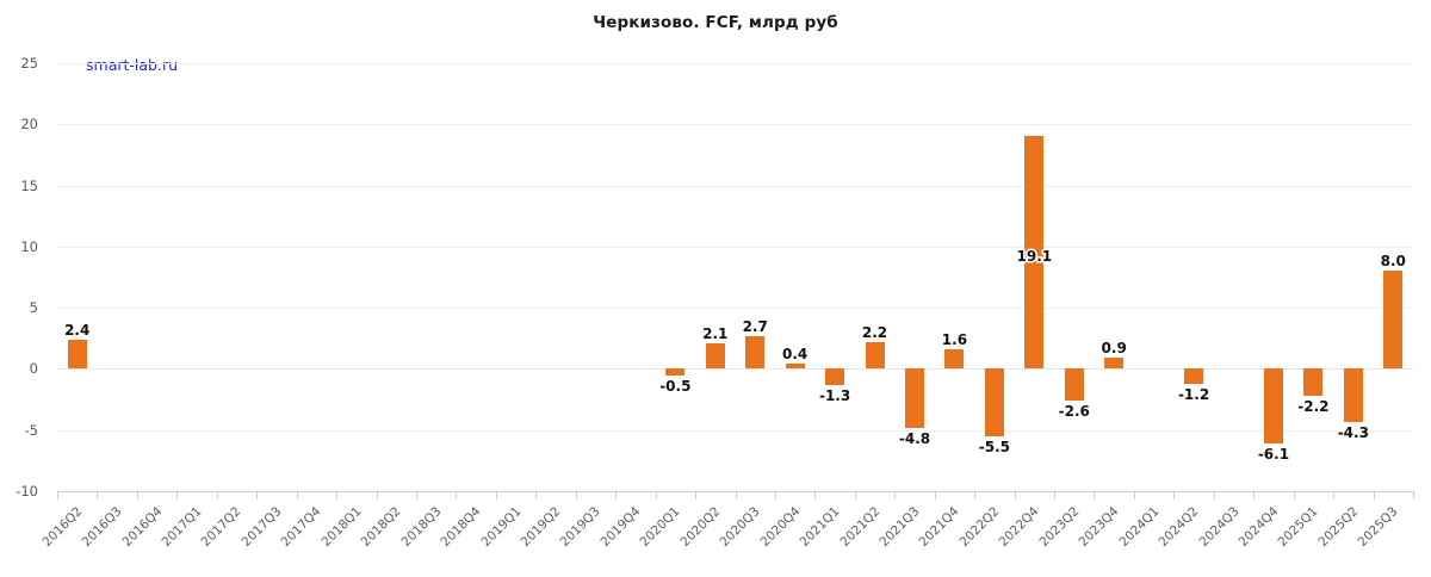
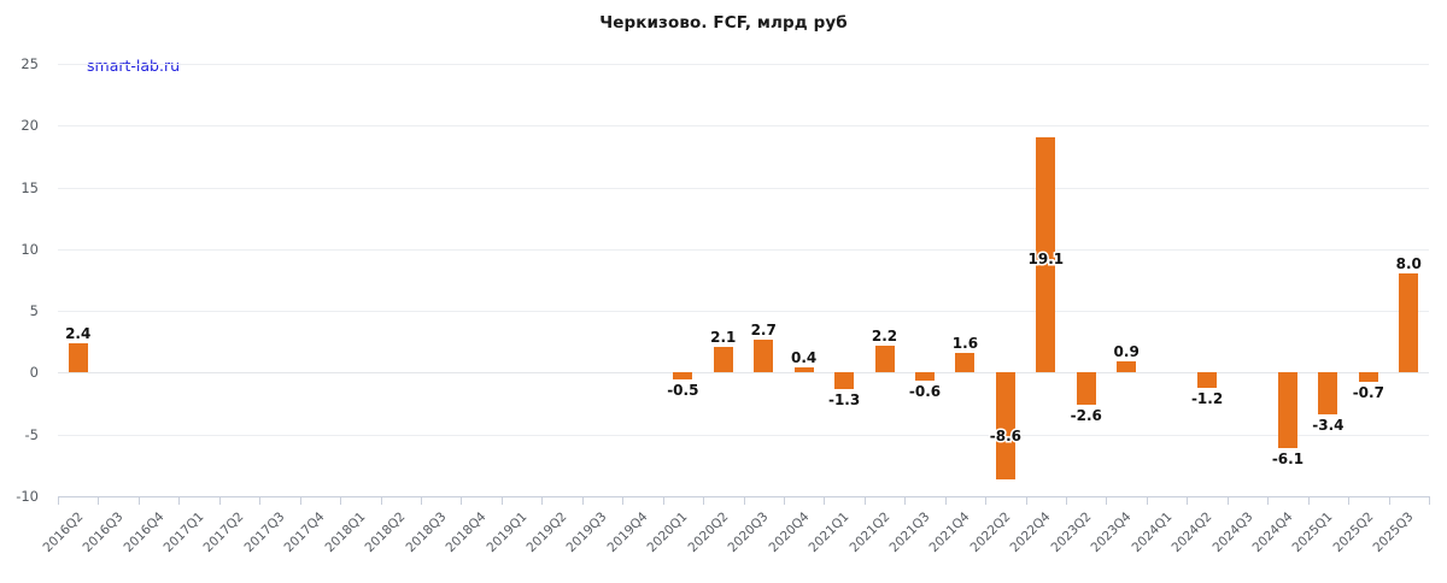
2021Q3: -4.8 -> -0.6
2022Q2: -5.5 -> -8.6
2025Q1: -2.2 -> -3.4
2025Q2: -4.3 -> -0.7
